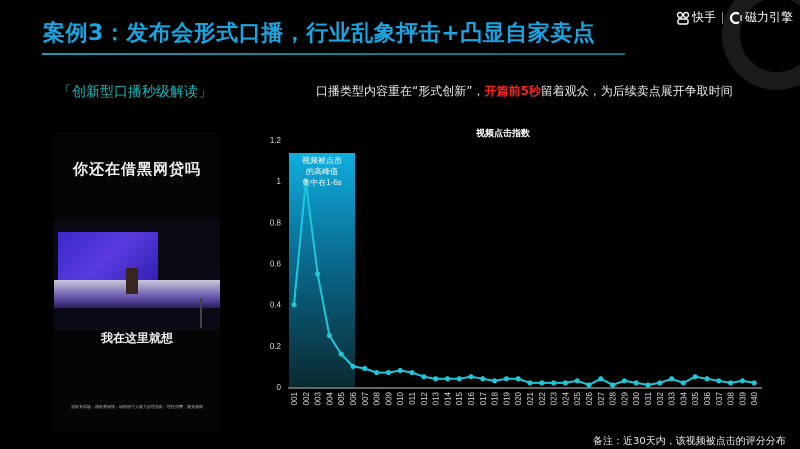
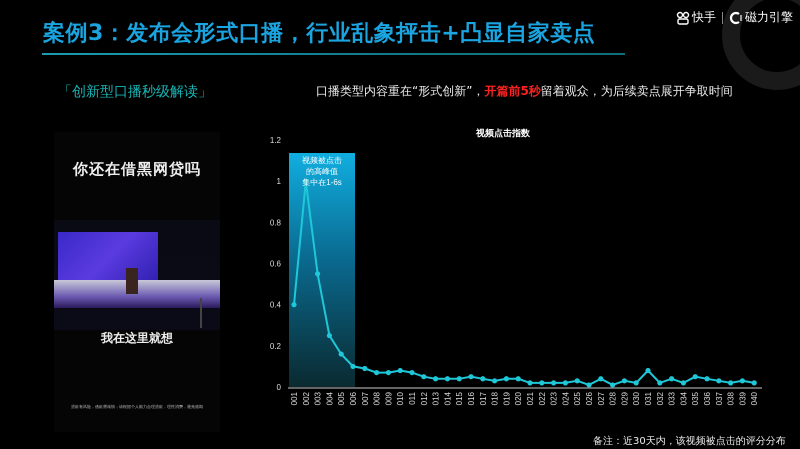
031: 0.01 -> 0.08
